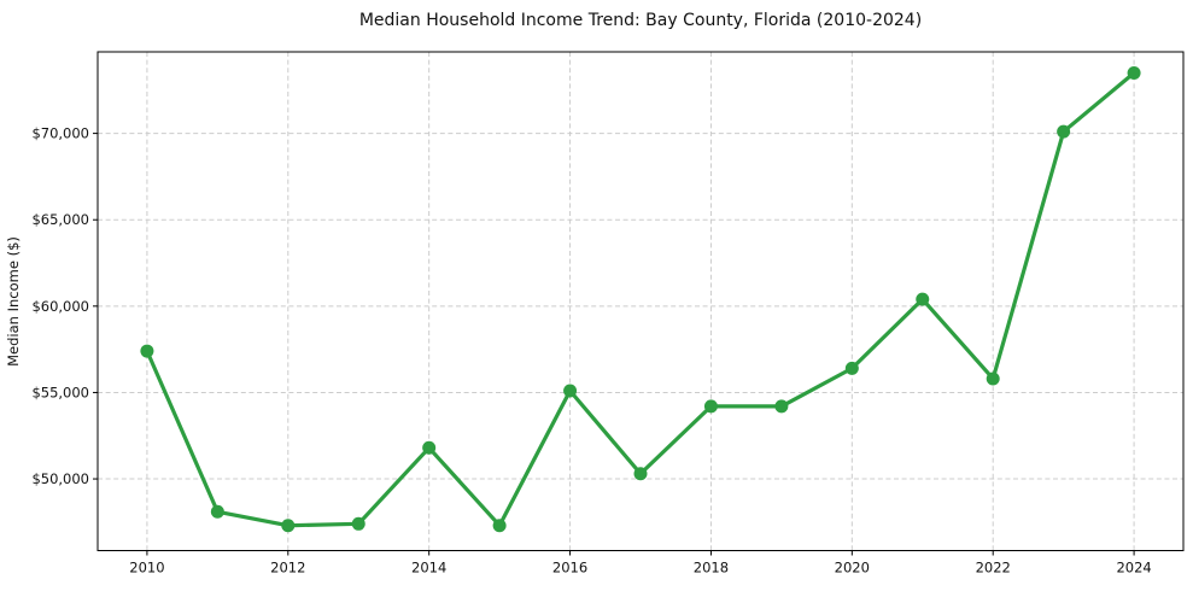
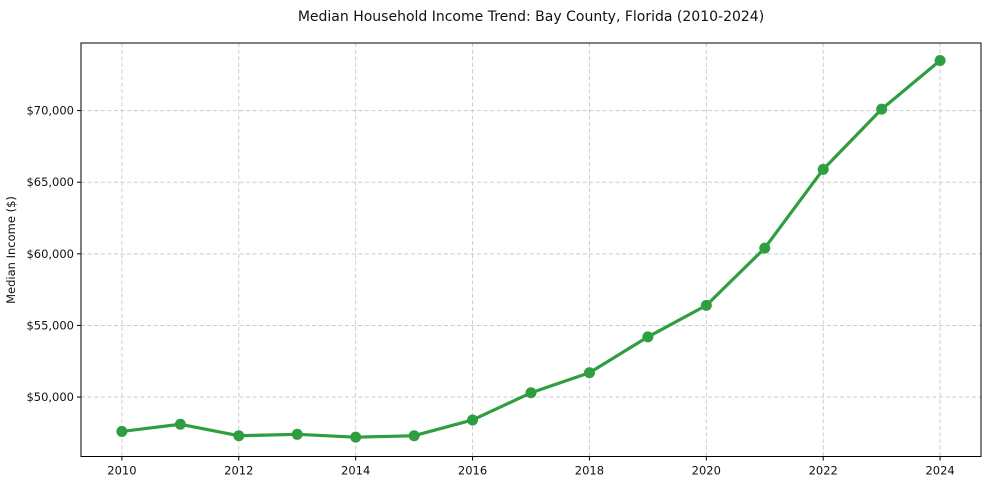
2010: $57400 -> $47600
2014: $51800 -> $47200
2016: $55100 -> $48400
2018: $54200 -> $51700
2022: $55800 -> $65900
